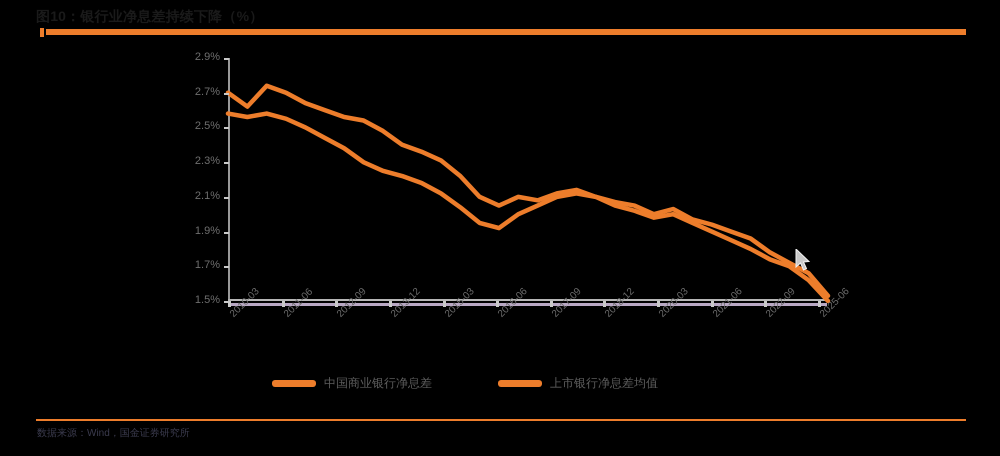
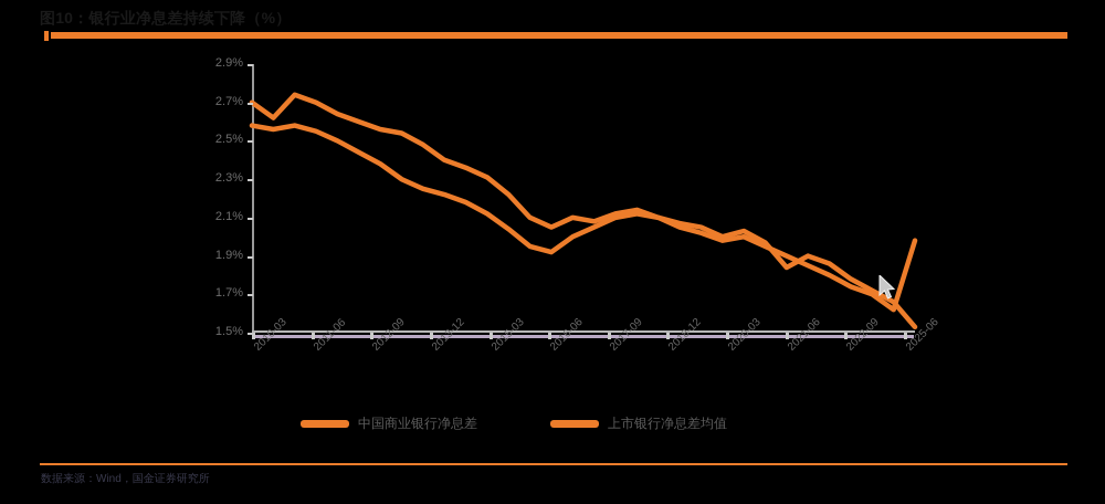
中国商业银行净息差/2022-09: 1.94% -> 1.84%
上市银行净息差均值/2025-06: 1.50% -> 1.98%
